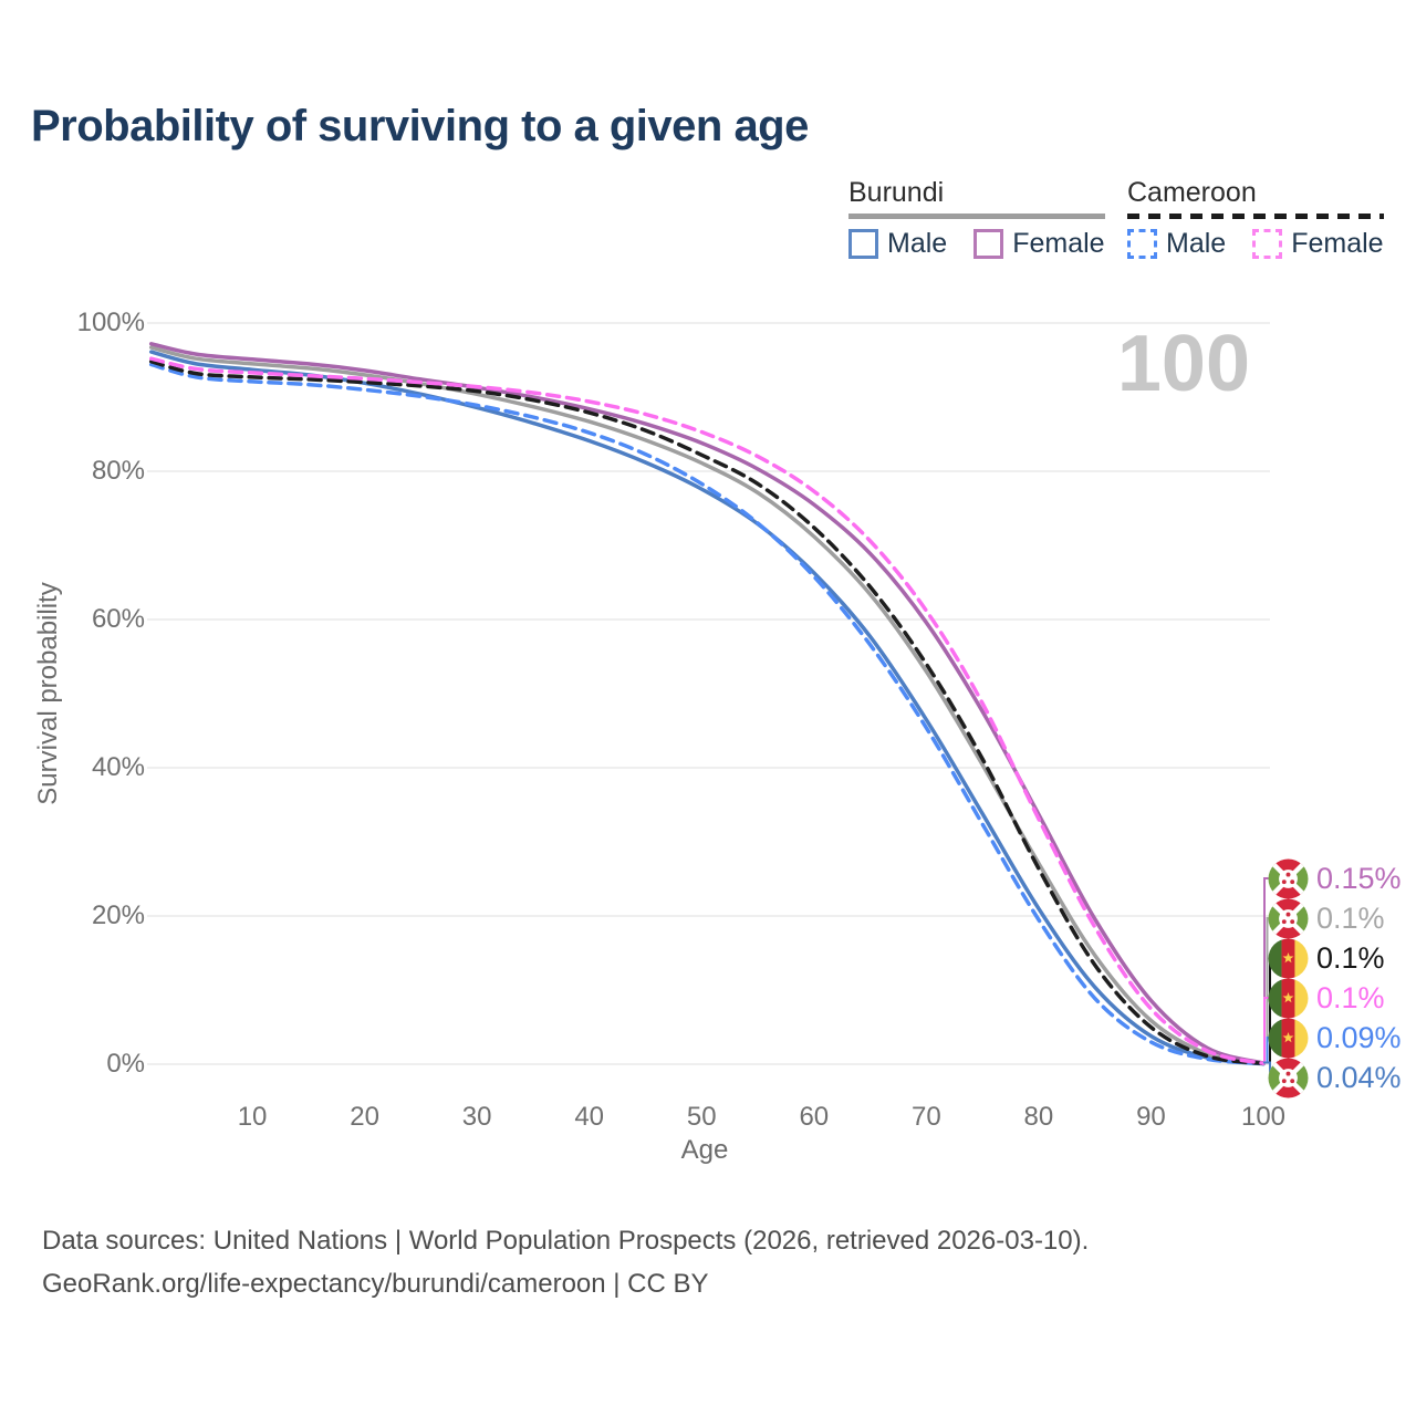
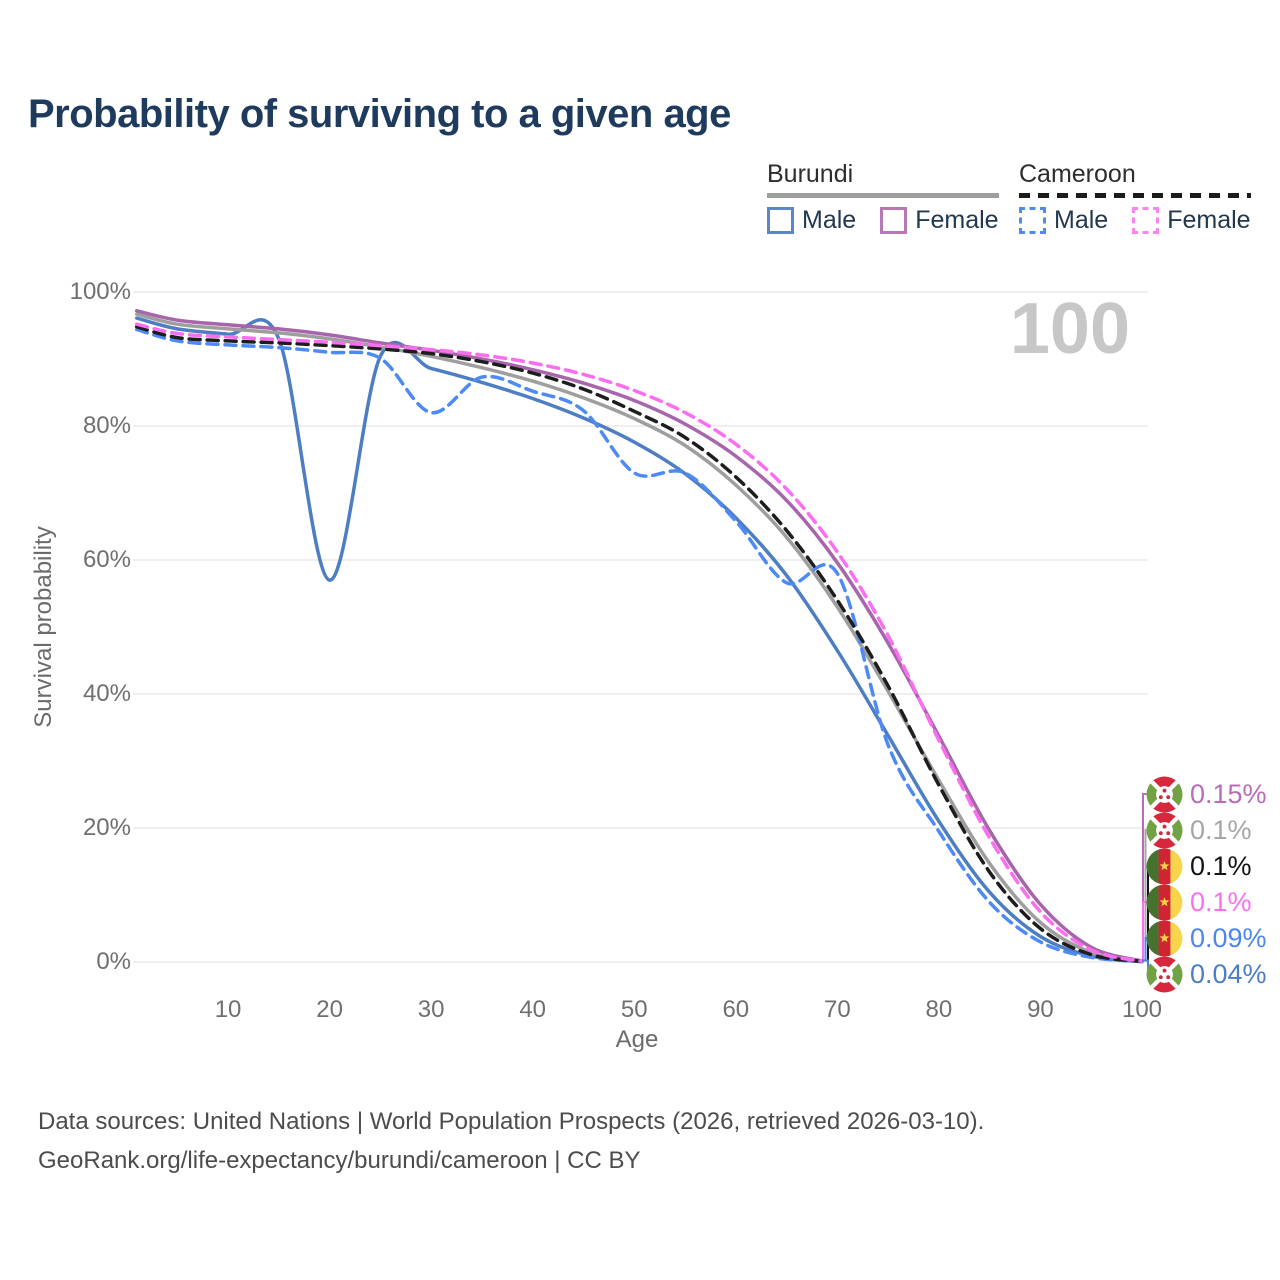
Burundi Male/20: 92% -> 57%
Cameroon Male/30: 89% -> 82%
Cameroon Male/50: 78% -> 73%
Cameroon Male/70: 45% -> 58%
